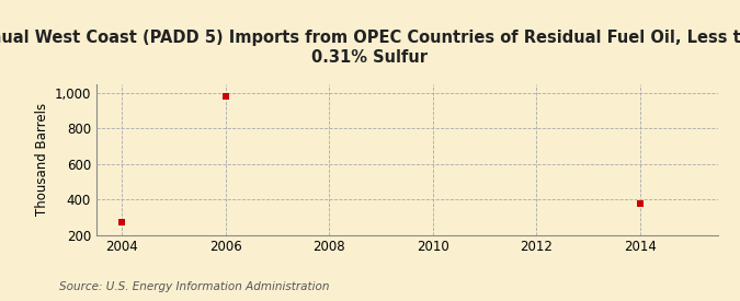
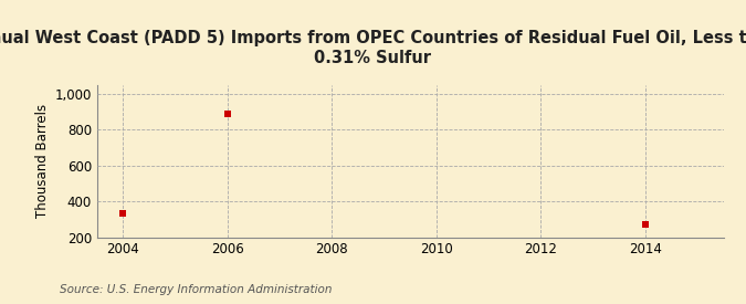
2004: 270 -> 330
2006: 980 -> 890
2014: 380 -> 270
